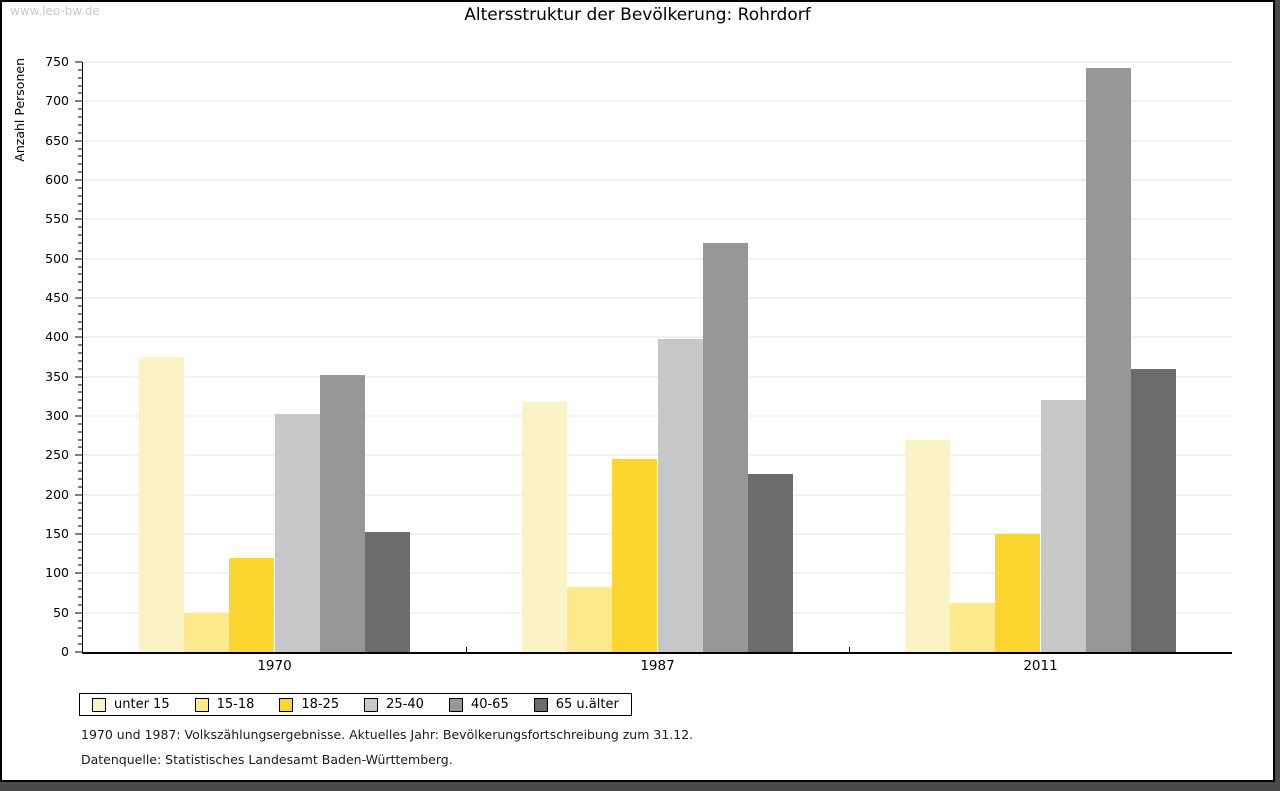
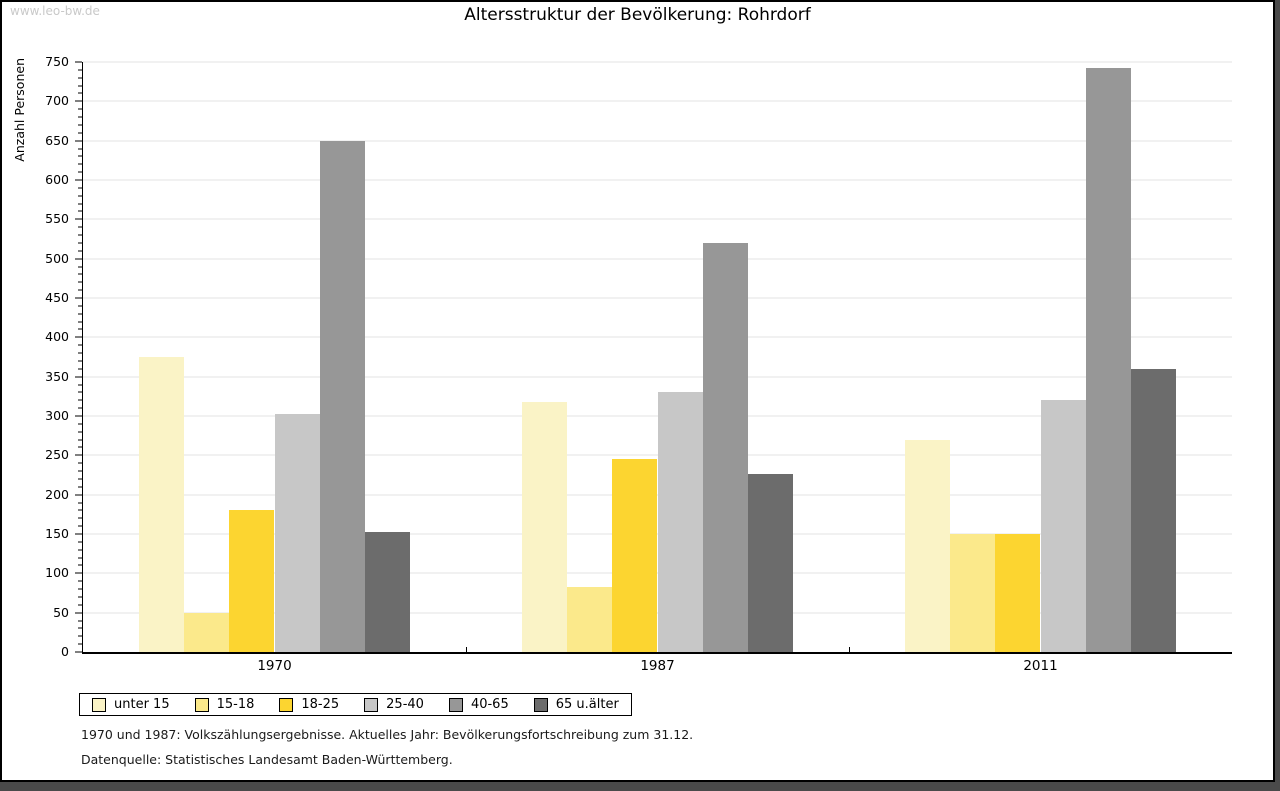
18-25/1970: 120 -> 180
40-65/1970: 350 -> 650
25-40/1987: 400 -> 330
15-18/2011: 60 -> 150
